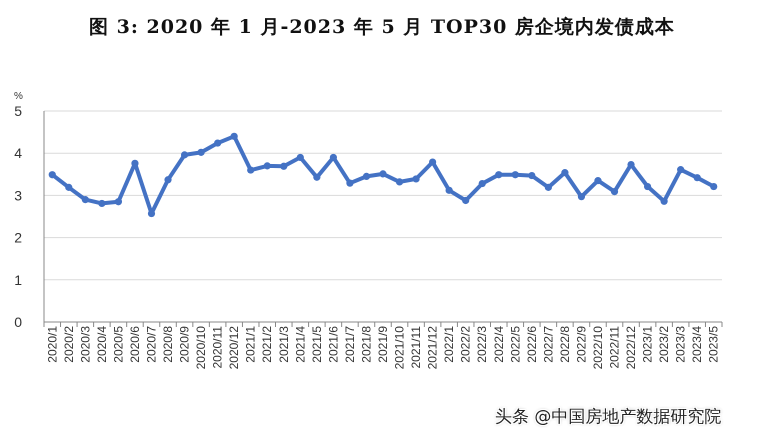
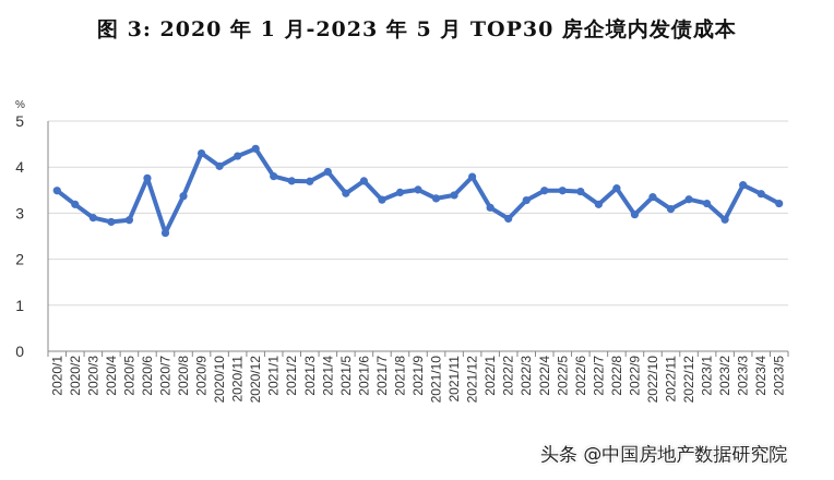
2020/9: 4.0 -> 4.3
2021/1: 3.6 -> 3.8
2021/6: 3.9 -> 3.7
2022/12: 3.7 -> 3.3
